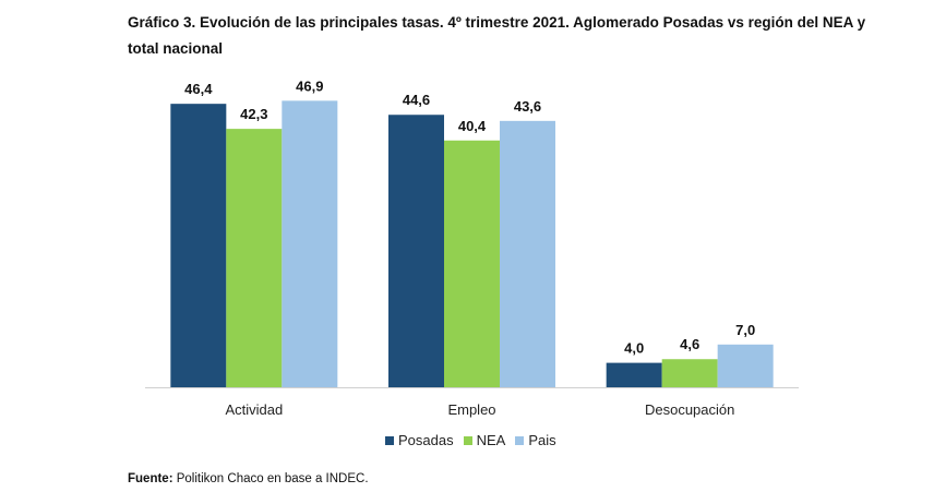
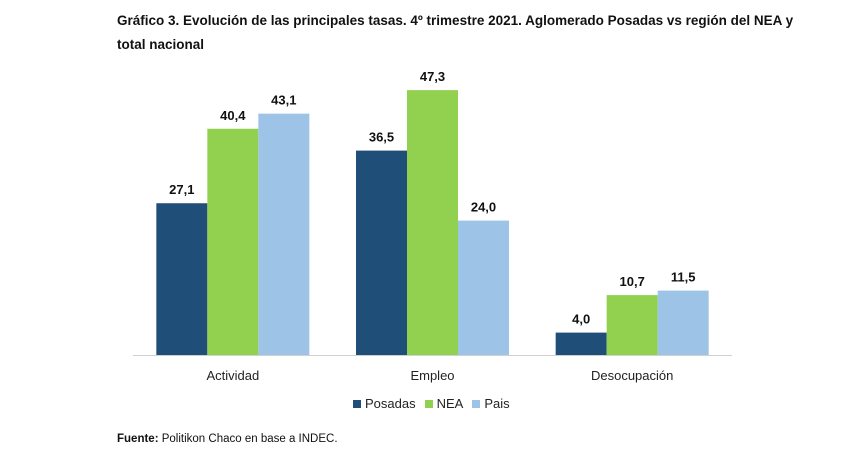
Posadas/Actividad: 46,4 -> 27,1
NEA/Actividad: 42,3 -> 40,4
Pais/Actividad: 46,9 -> 43,1
Posadas/Empleo: 44,6 -> 36,5
NEA/Empleo: 40,4 -> 47,3
Pais/Empleo: 43,6 -> 24,0
NEA/Desocupación: 4,6 -> 10,7
Pais/Desocupación: 7,0 -> 11,5
